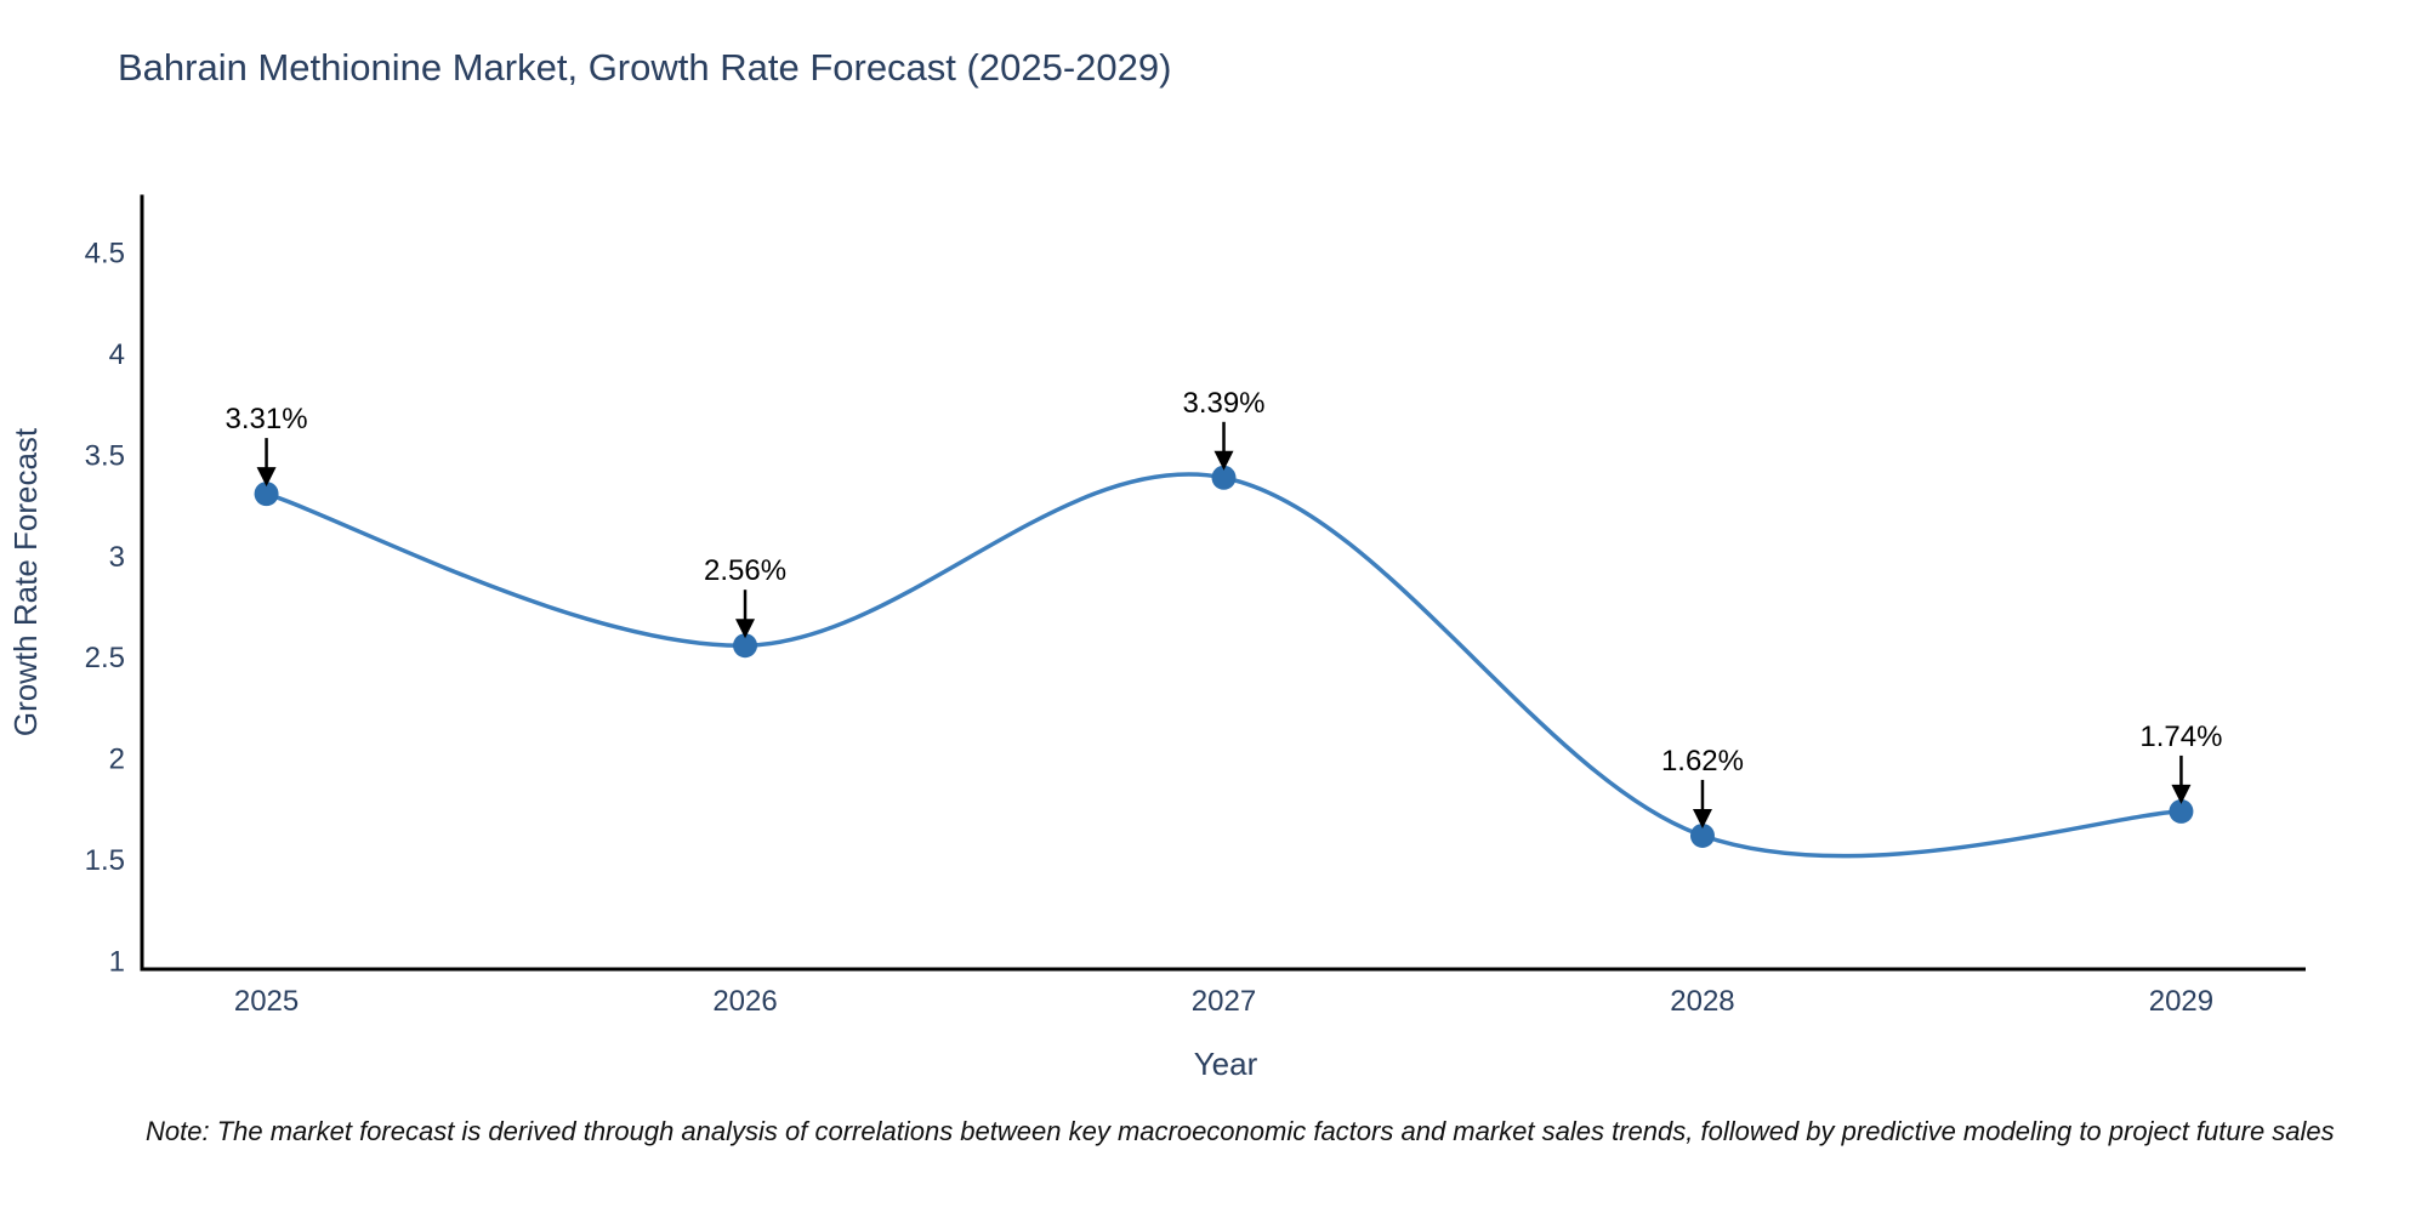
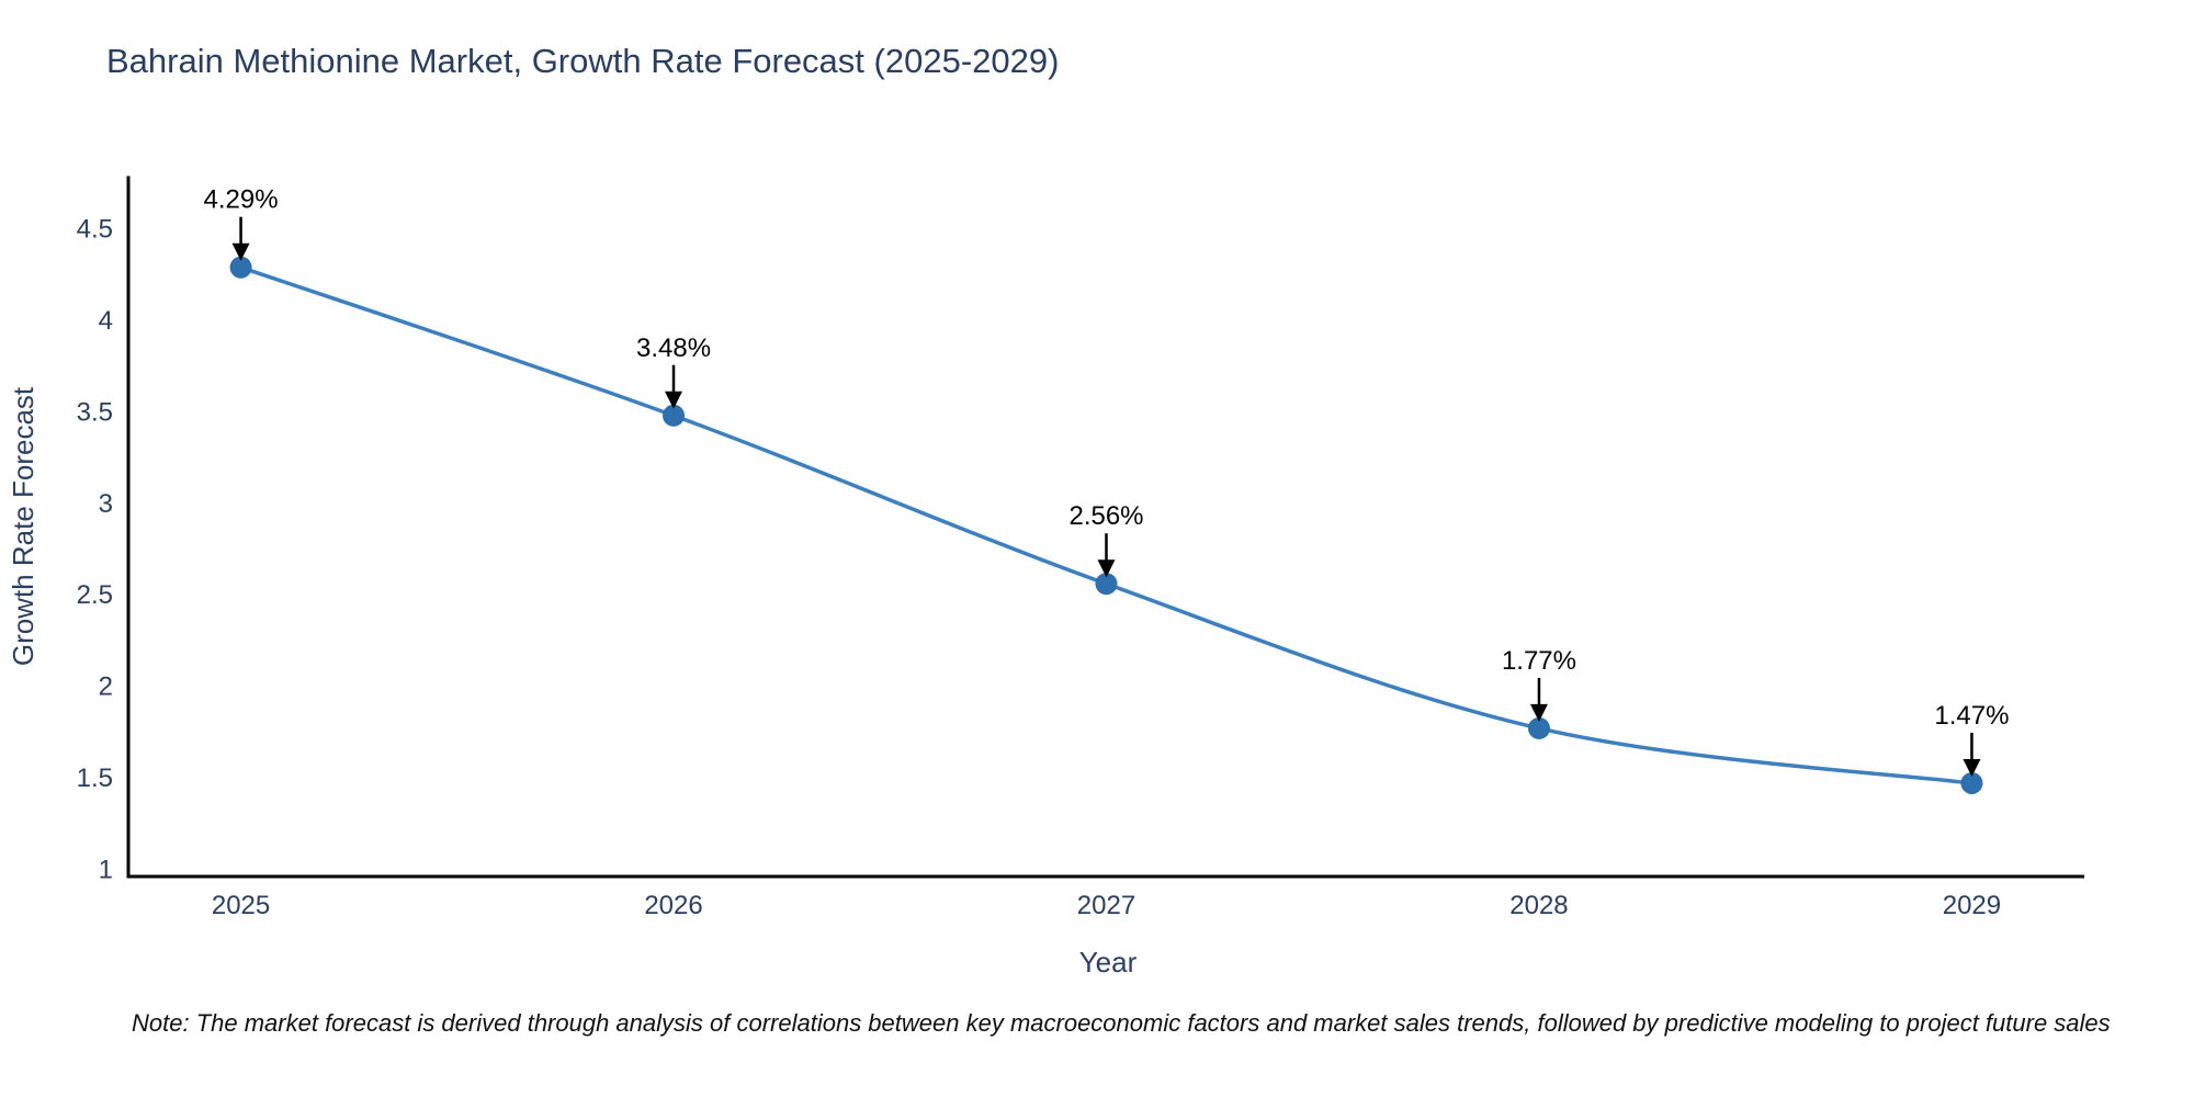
2025: 3.31% -> 4.29%
2026: 2.56% -> 3.48%
2027: 3.39% -> 2.56%
2028: 1.62% -> 1.77%
2029: 1.74% -> 1.47%
